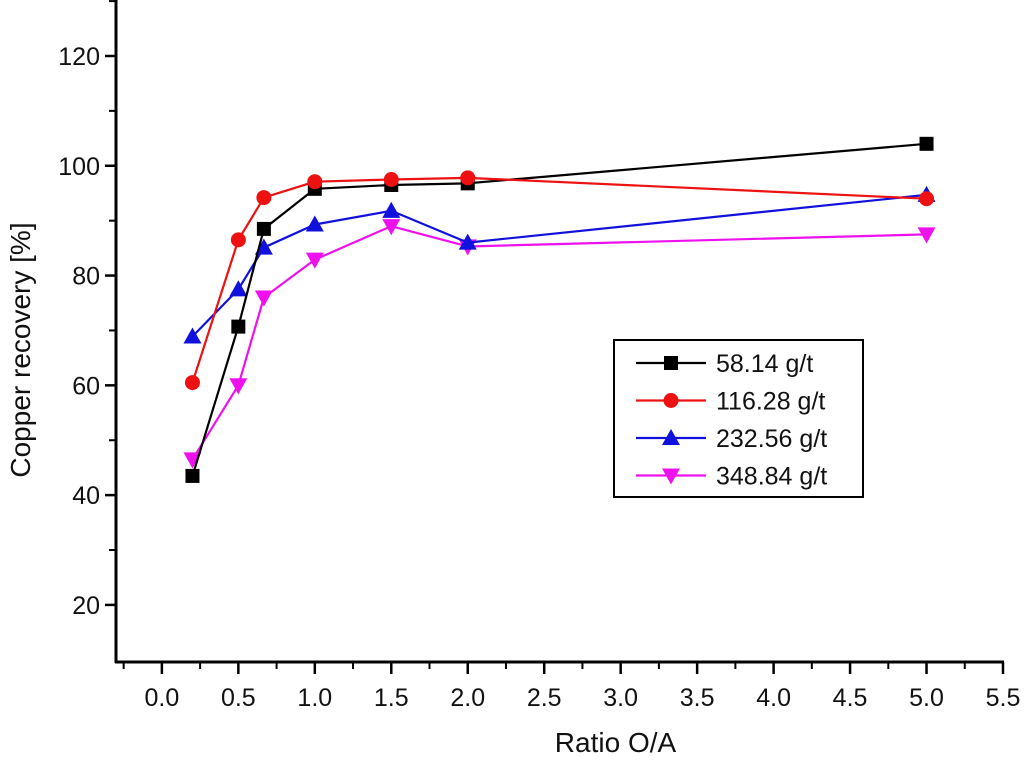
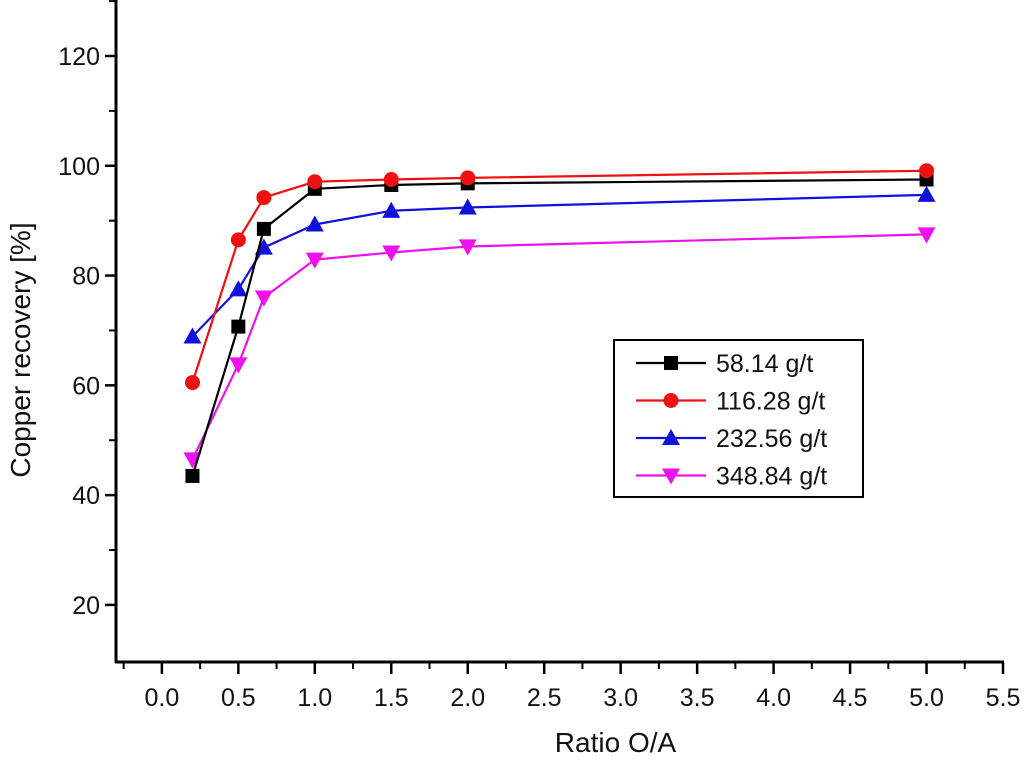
348.84 g/t/0.5: 60 -> 64
348.84 g/t/1.5: 89 -> 84
232.56 g/t/2.0: 86 -> 92
58.14 g/t/5.0: 104 -> 98
116.28 g/t/5.0: 94 -> 99
